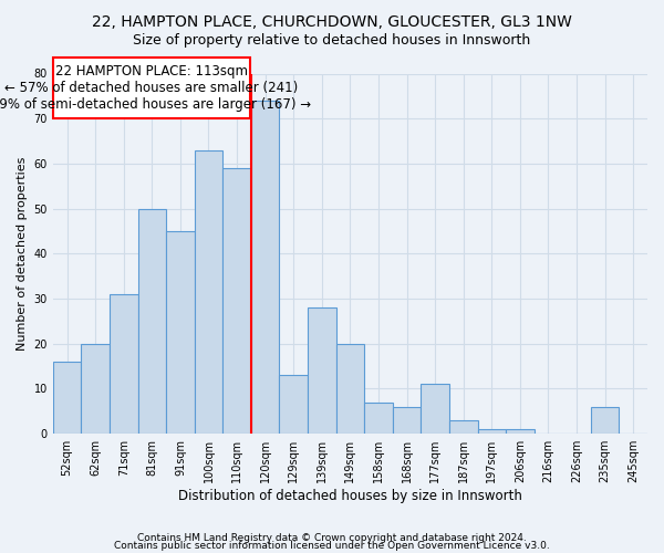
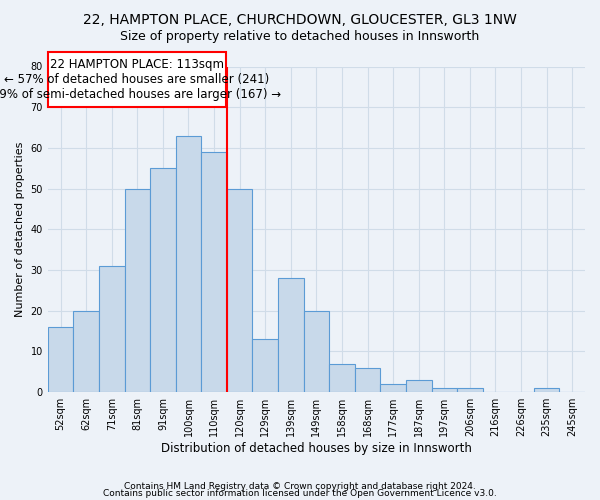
91sqm: 45 -> 55
120sqm: 74 -> 50
177sqm: 11 -> 2
235sqm: 6 -> 1
